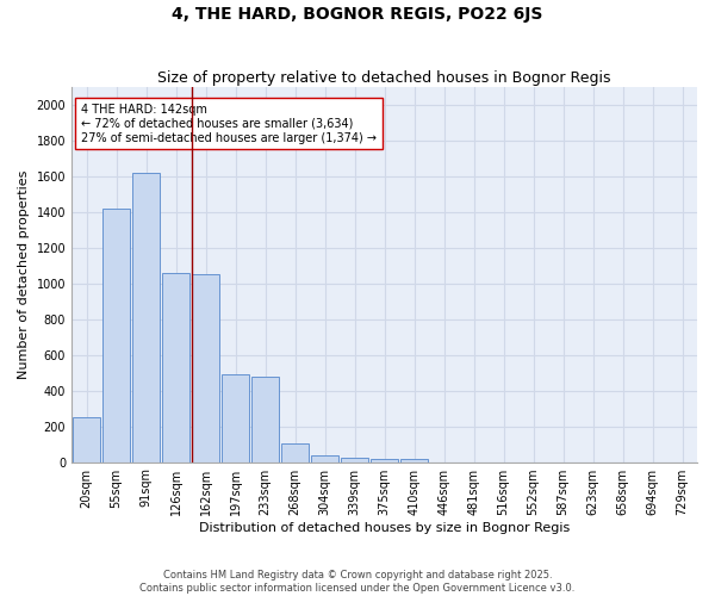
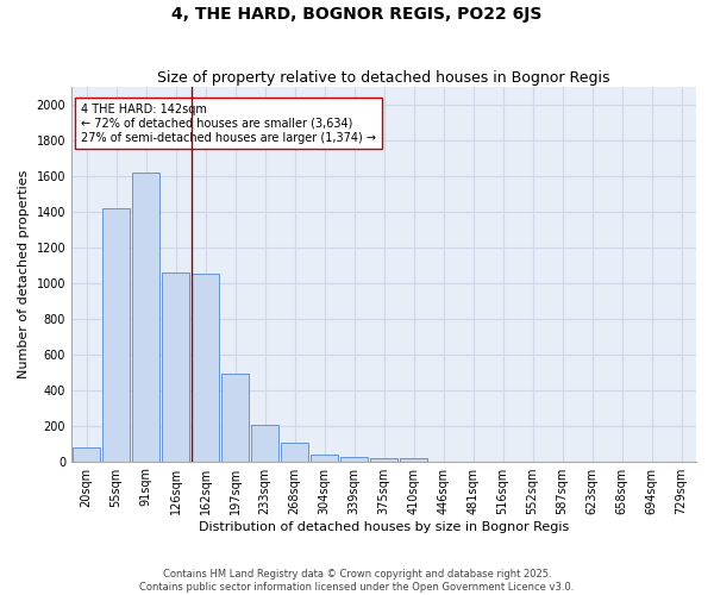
20sqm: 250 -> 80
233sqm: 480 -> 200
